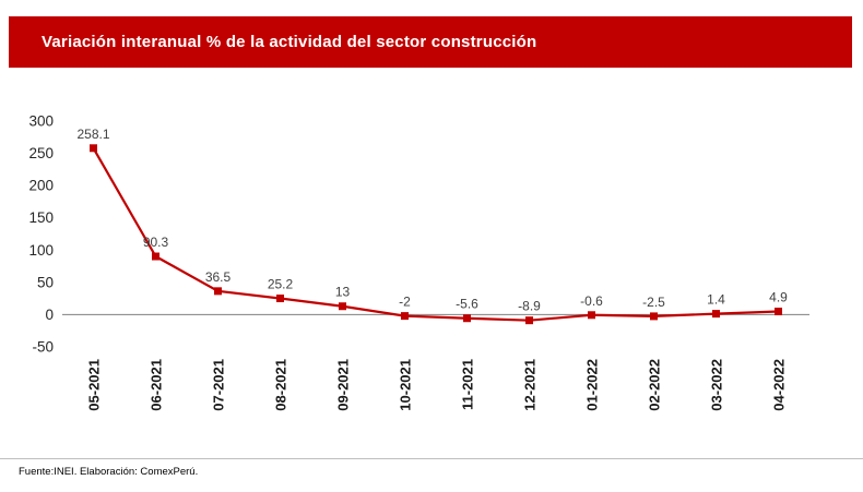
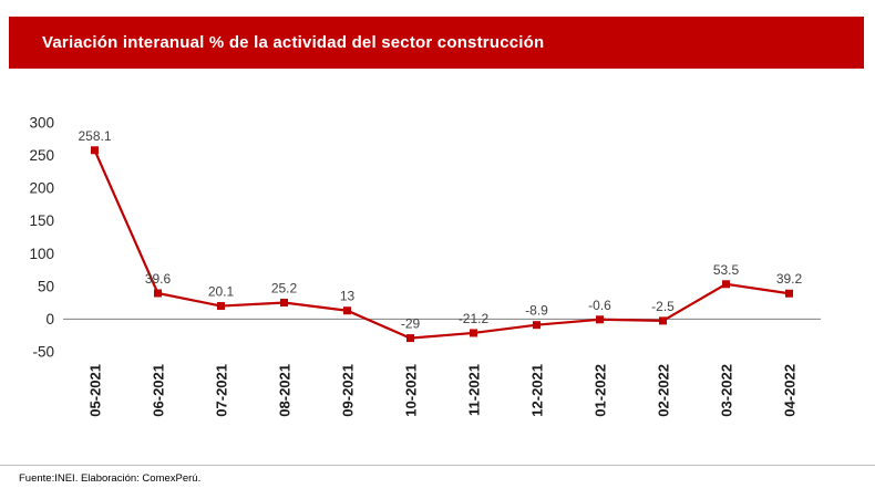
06-2021: 90.3 -> 39.6
07-2021: 36.5 -> 20.1
10-2021: -2 -> -29
11-2021: -5.6 -> -21.2
03-2022: 1.4 -> 53.5
04-2022: 4.9 -> 39.2
